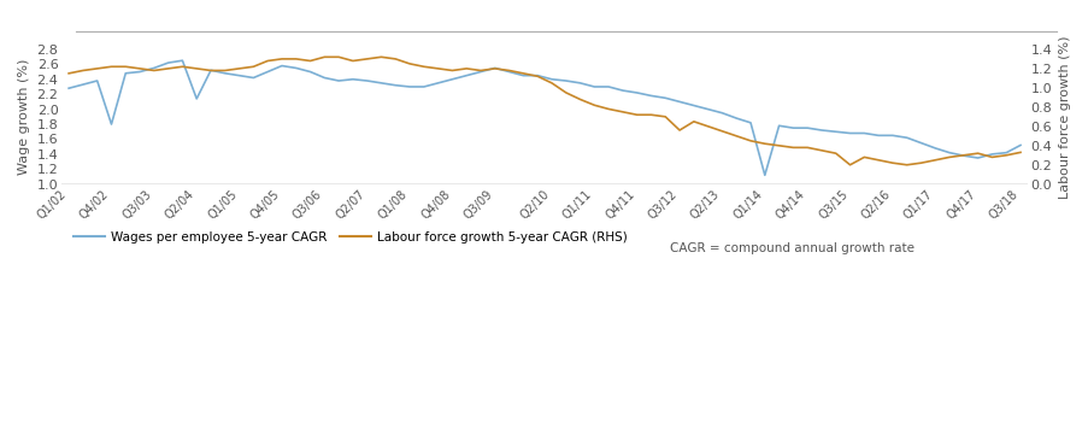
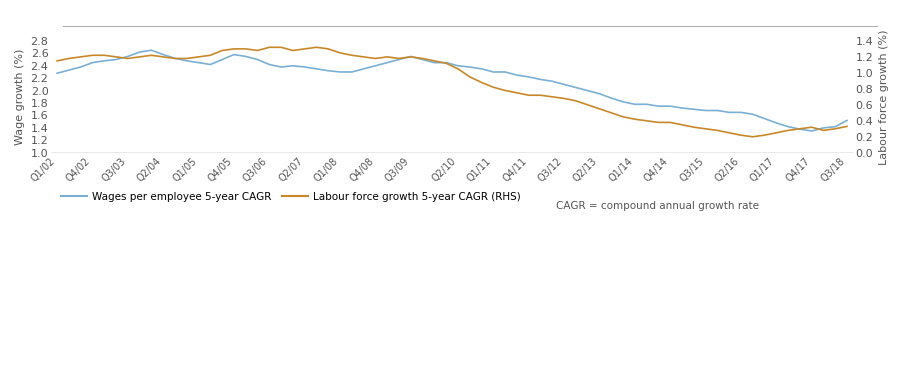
Wages per employee 5-year CAGR/Q4/02: 1.80 -> 2.45
Wages per employee 5-year CAGR/Q2/04: 2.14 -> 2.58
Labour force growth 5-year CAGR (RHS)/Q3/12: 0.56 -> 0.68
Wages per employee 5-year CAGR/Q1/14: 1.12 -> 1.78
Labour force growth 5-year CAGR (RHS)/Q3/15: 0.20 -> 0.30
